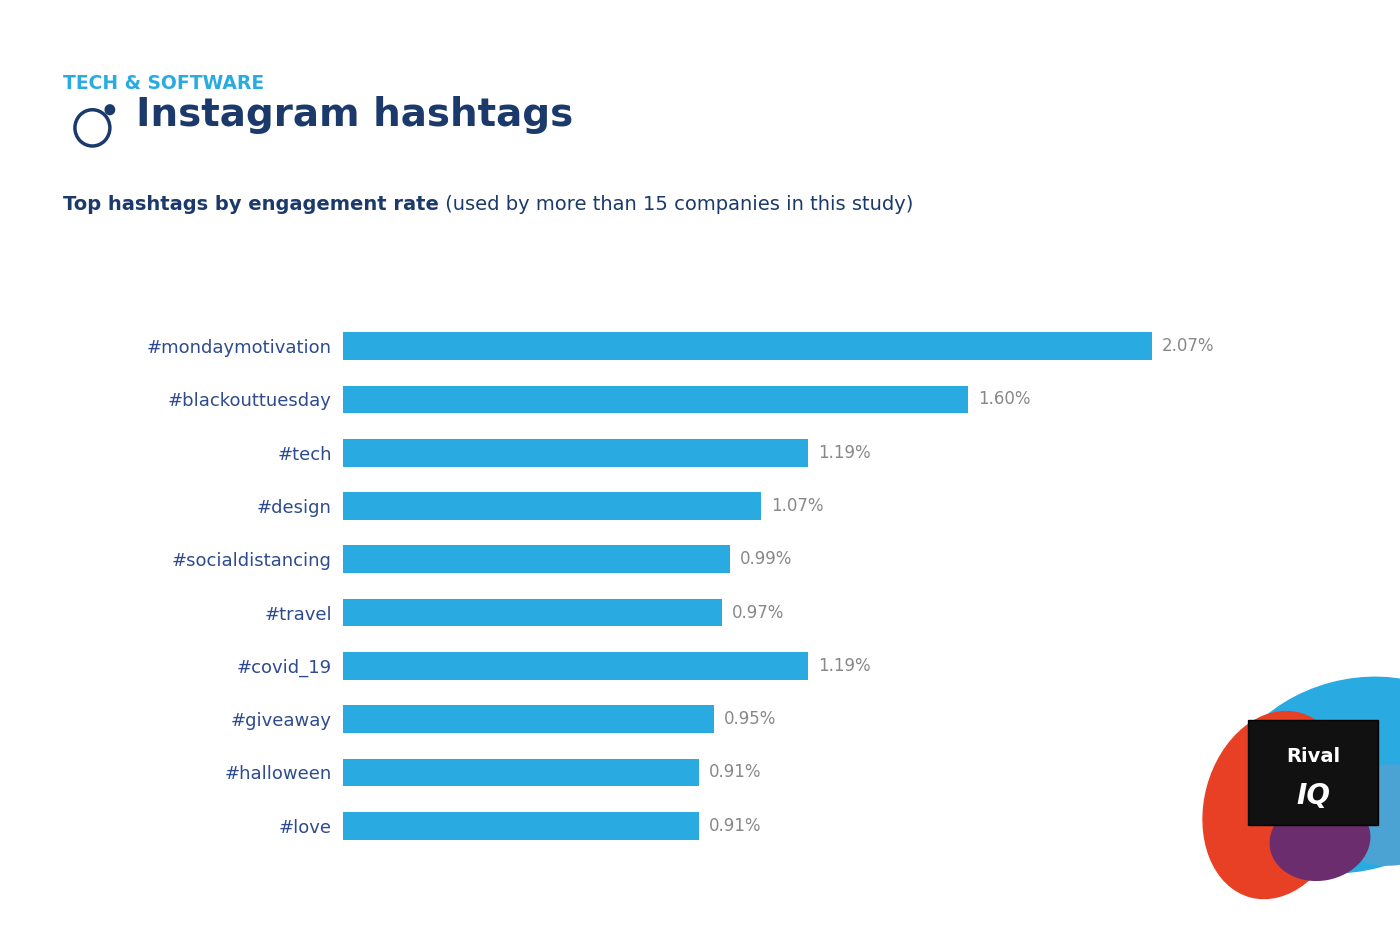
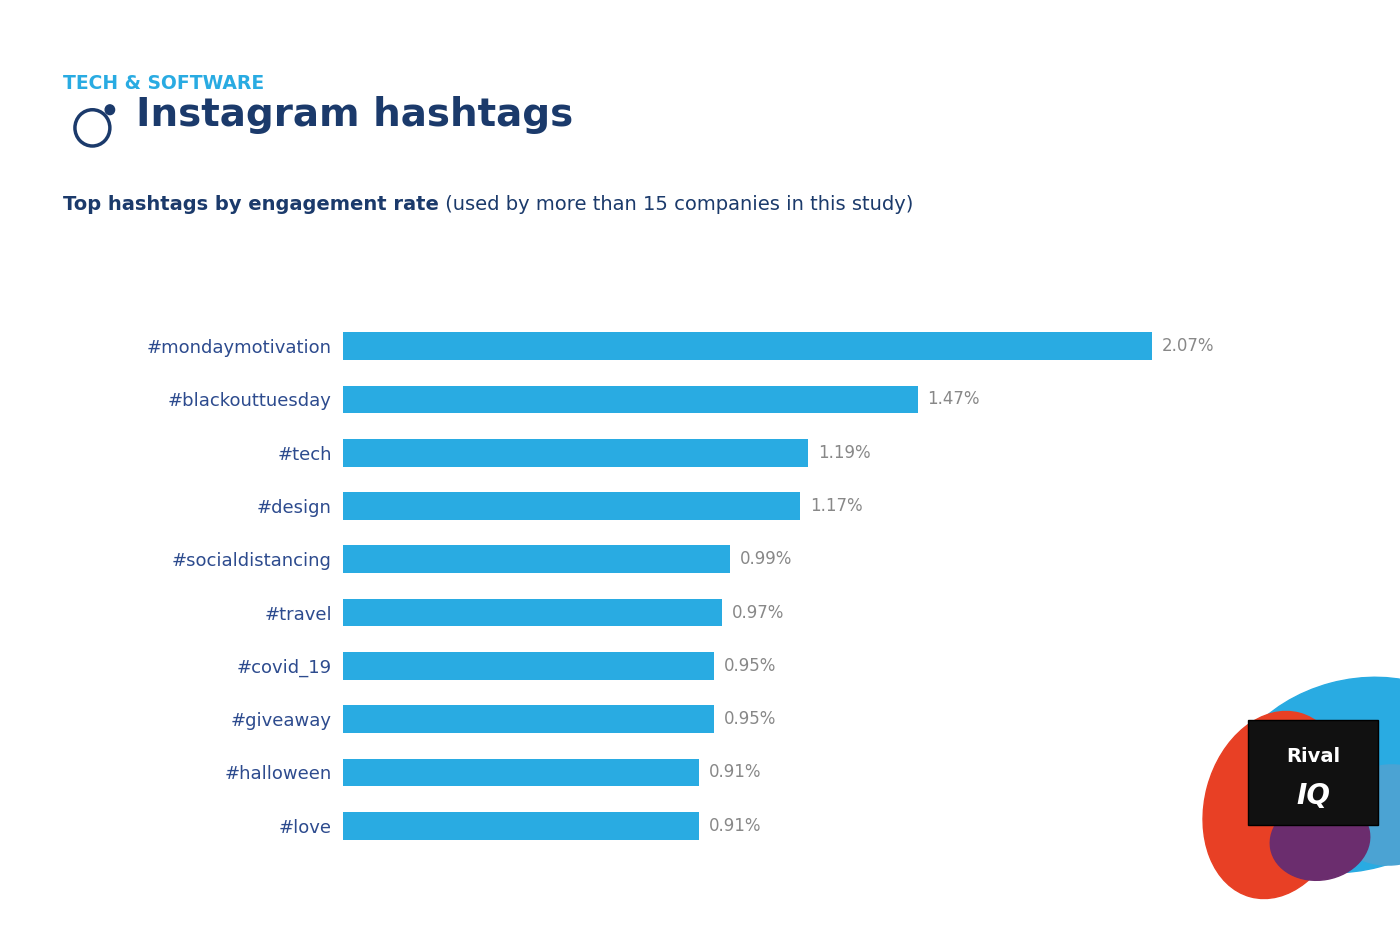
#blackouttuesday: 1.60% -> 1.47%
#design: 1.07% -> 1.17%
#covid_19: 1.19% -> 0.95%
